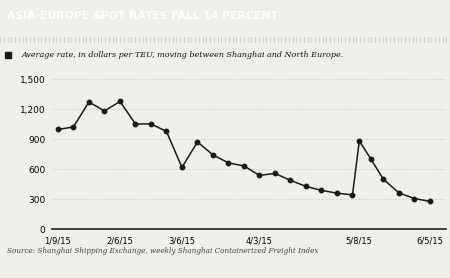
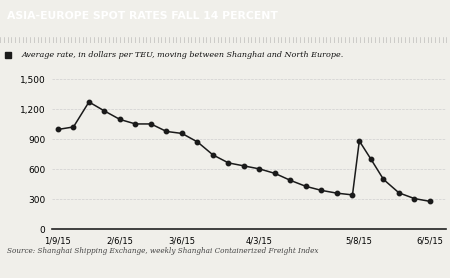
2/6/15: 1,280 -> 1,100
3/6/15: 620 -> 960
4/3/15: 540 -> 600
